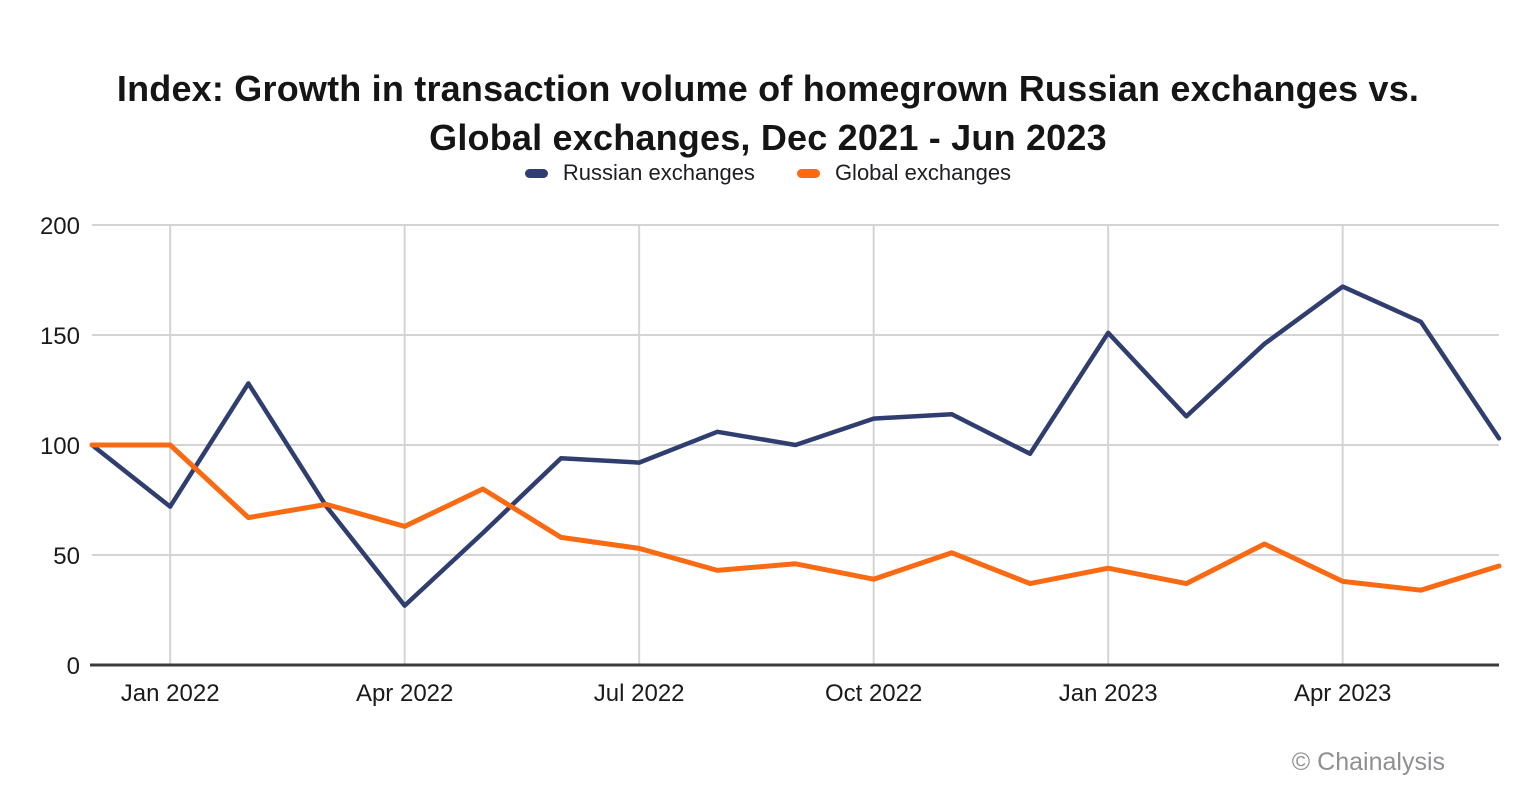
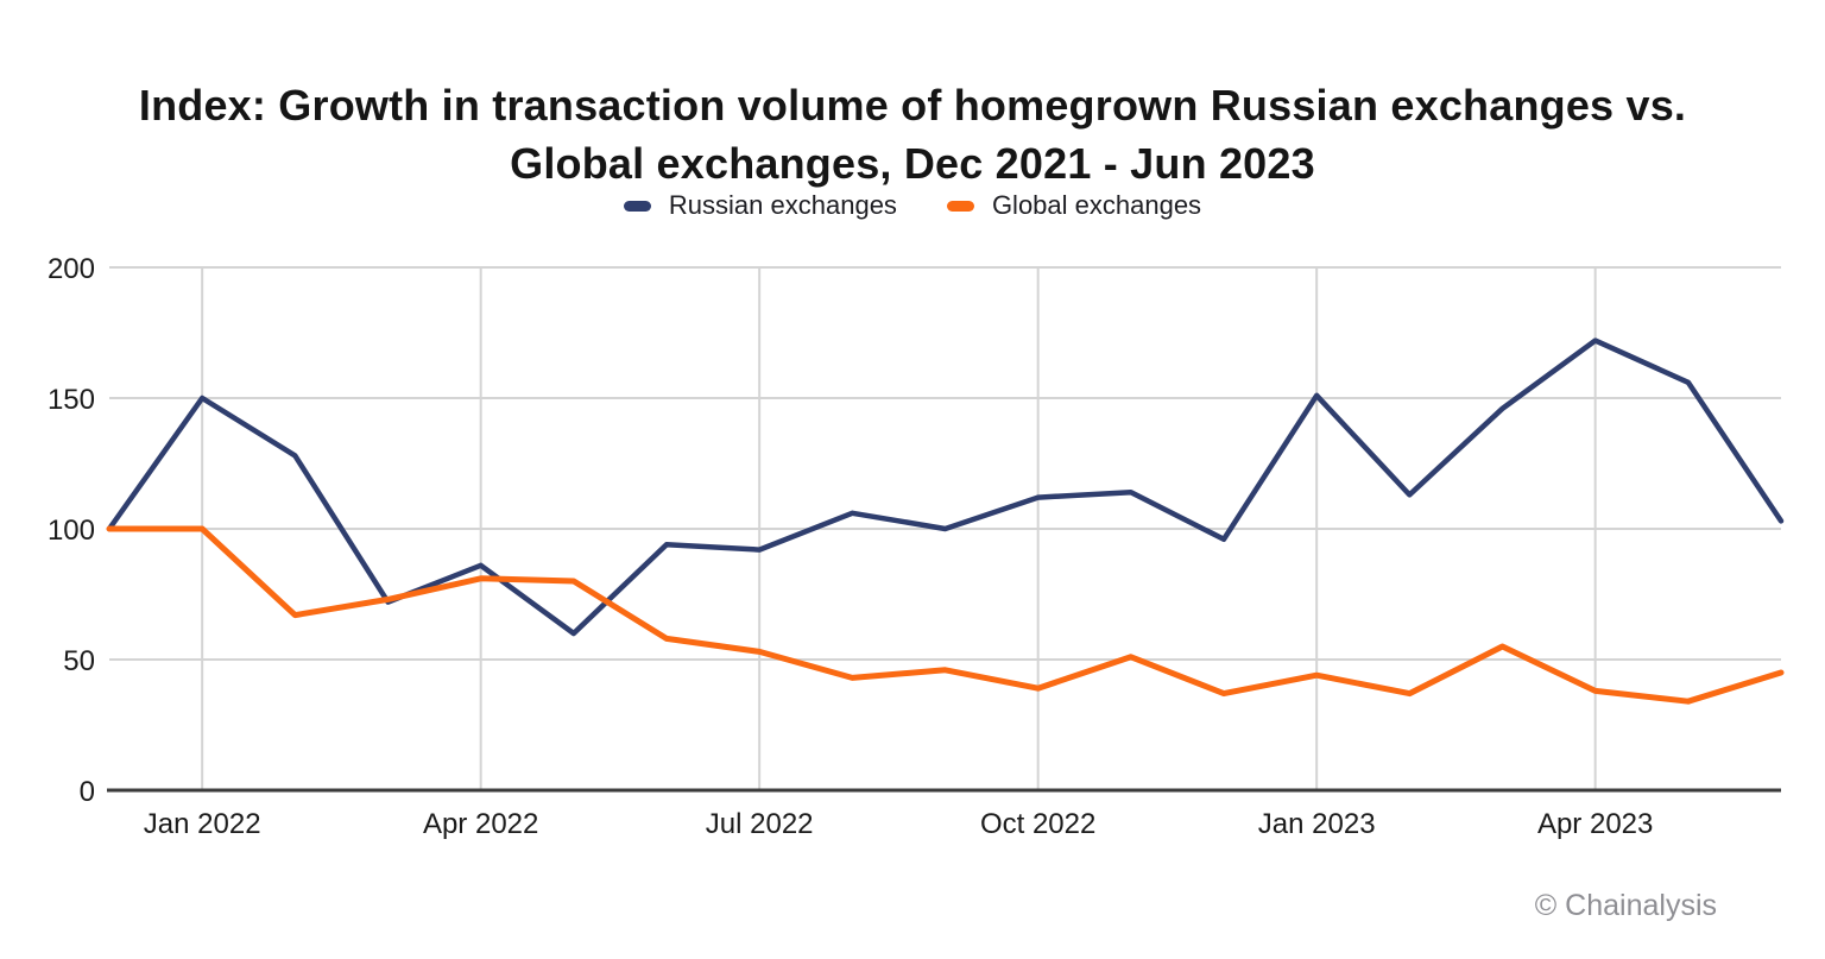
Russian exchanges/Jan 2022: 72 -> 150
Russian exchanges/Apr 2022: 27 -> 86
Global exchanges/Apr 2022: 63 -> 81
